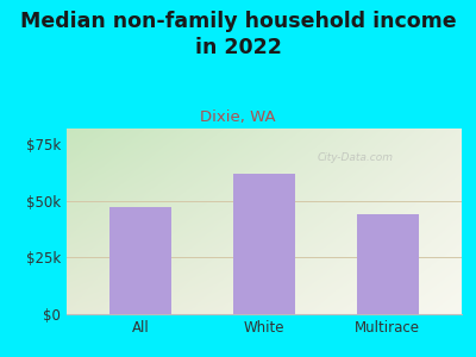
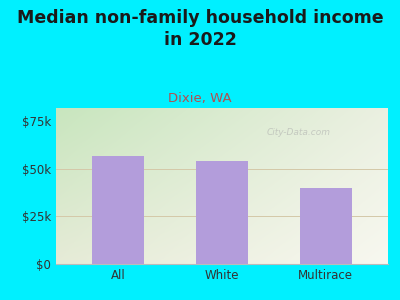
All: $48k -> $57k
White: $62k -> $54k
Multirace: $44k -> $40k
